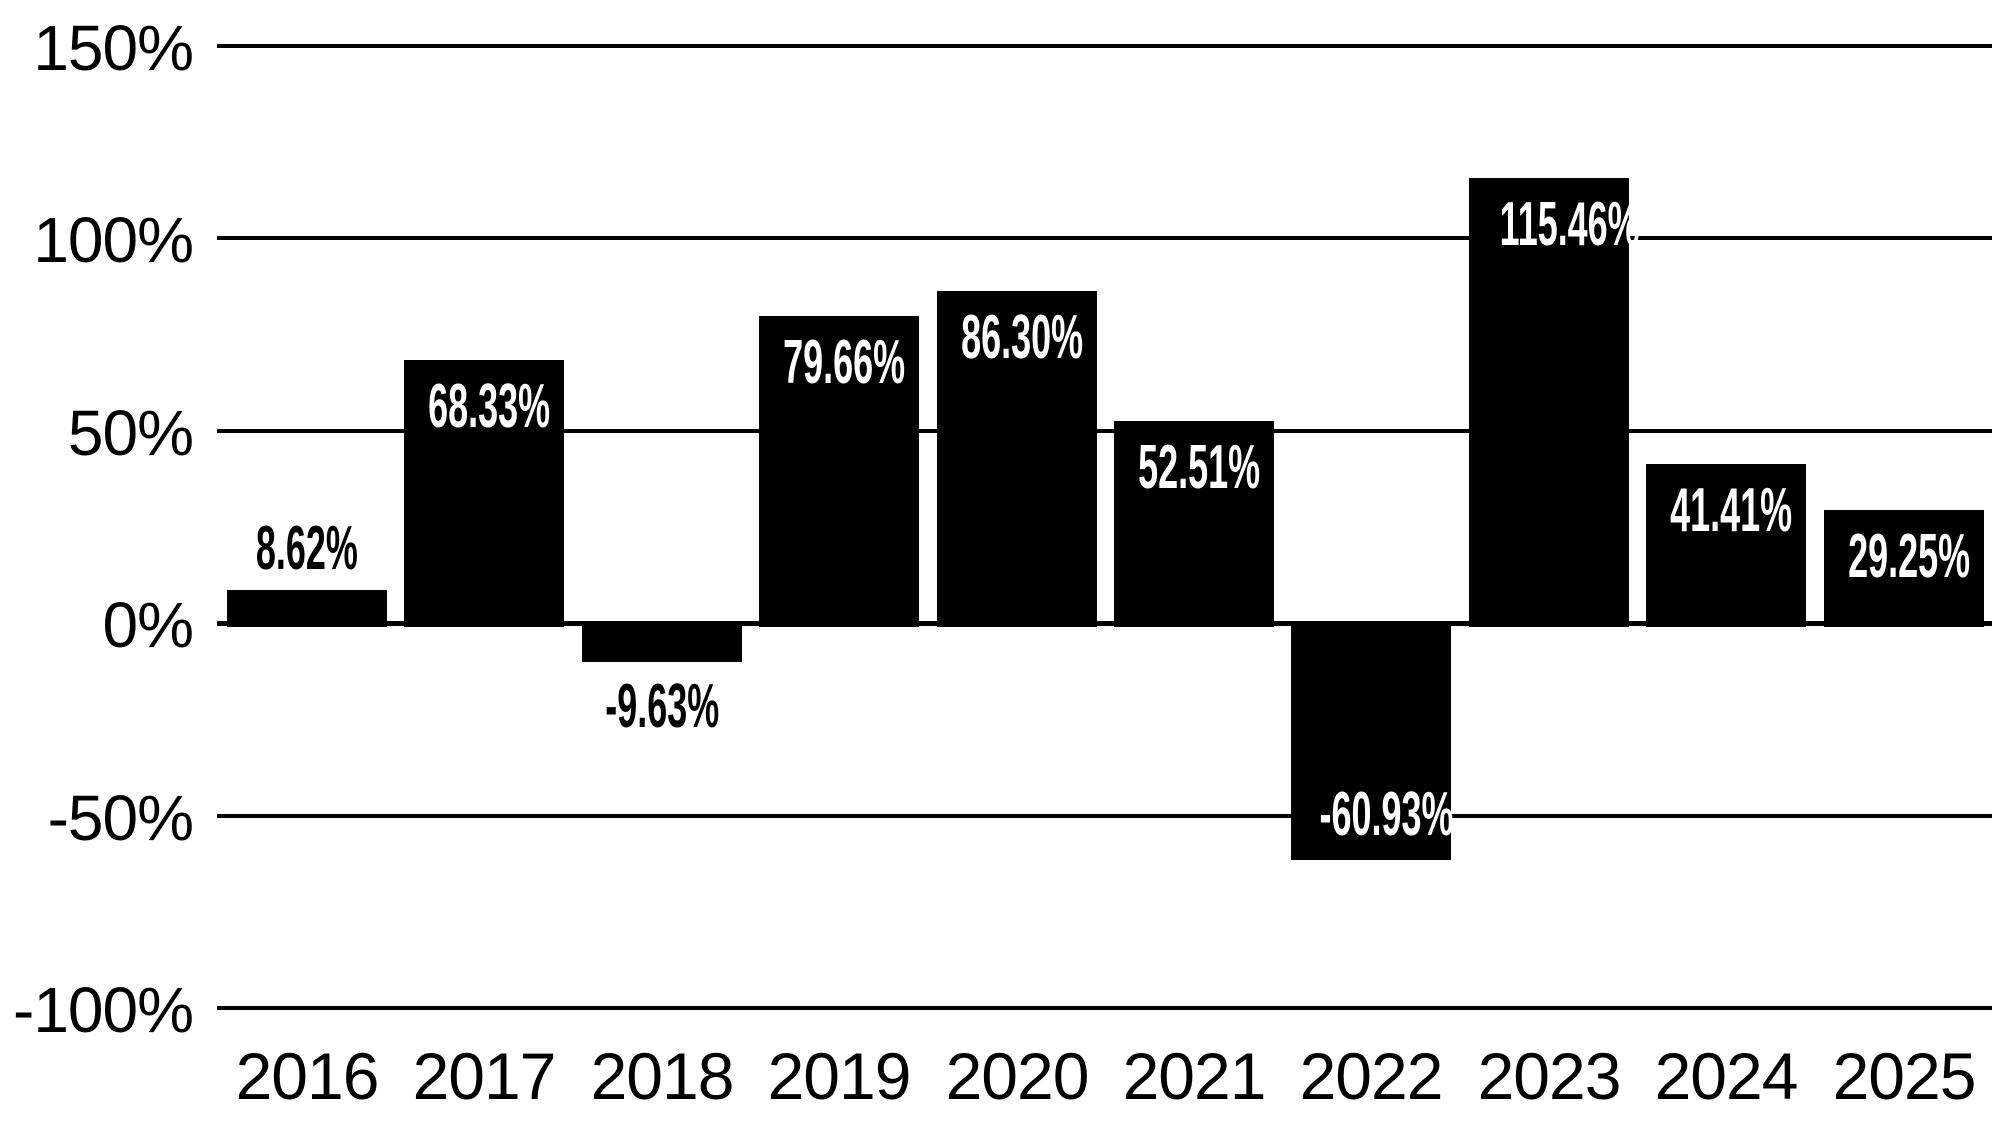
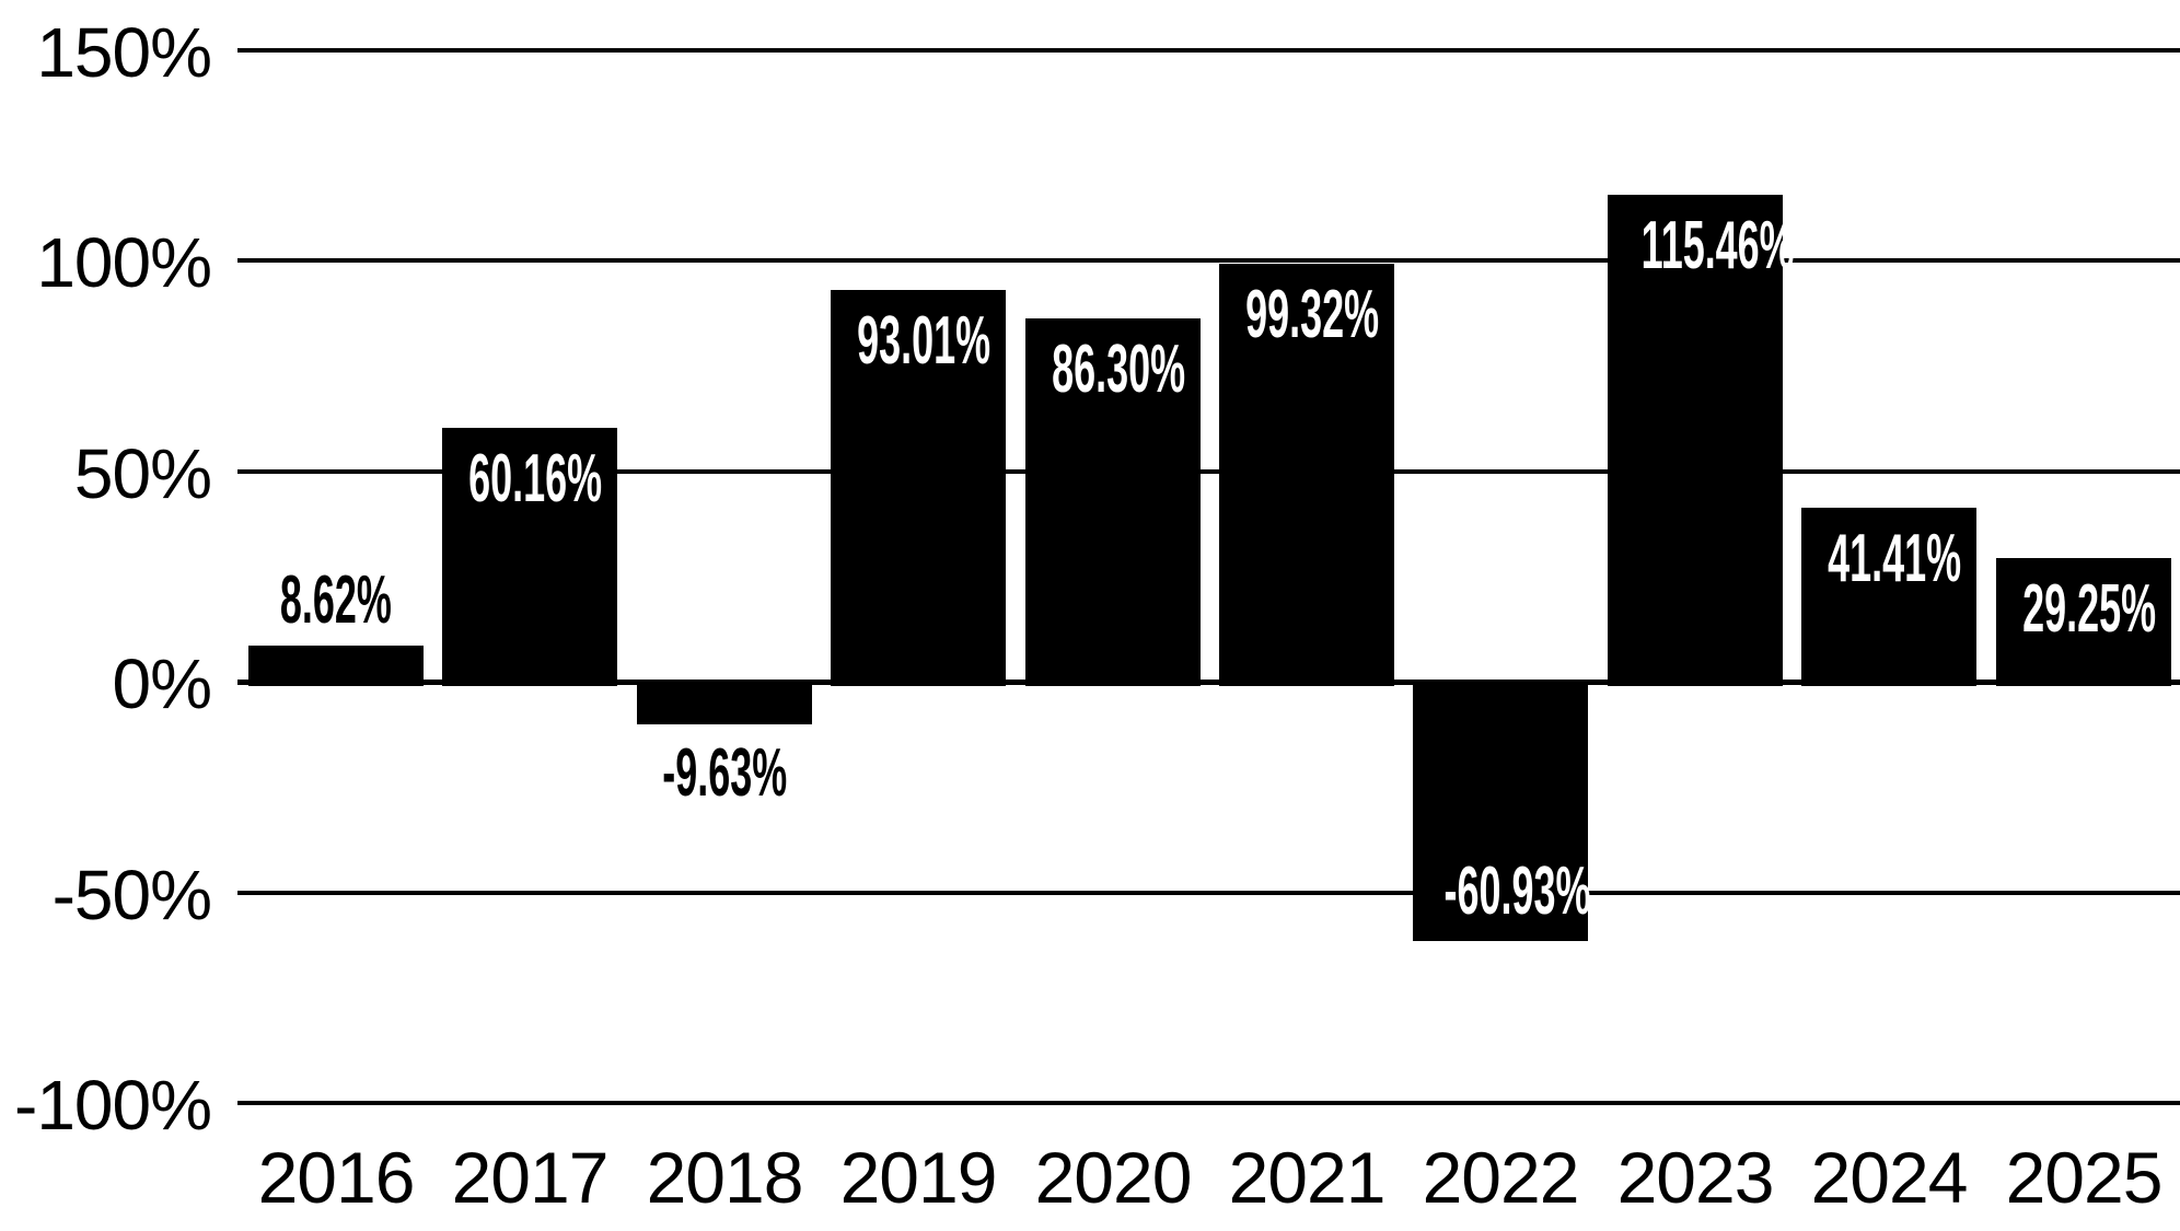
2017: 68.33% -> 60.16%
2019: 79.66% -> 93.01%
2021: 52.51% -> 99.32%
